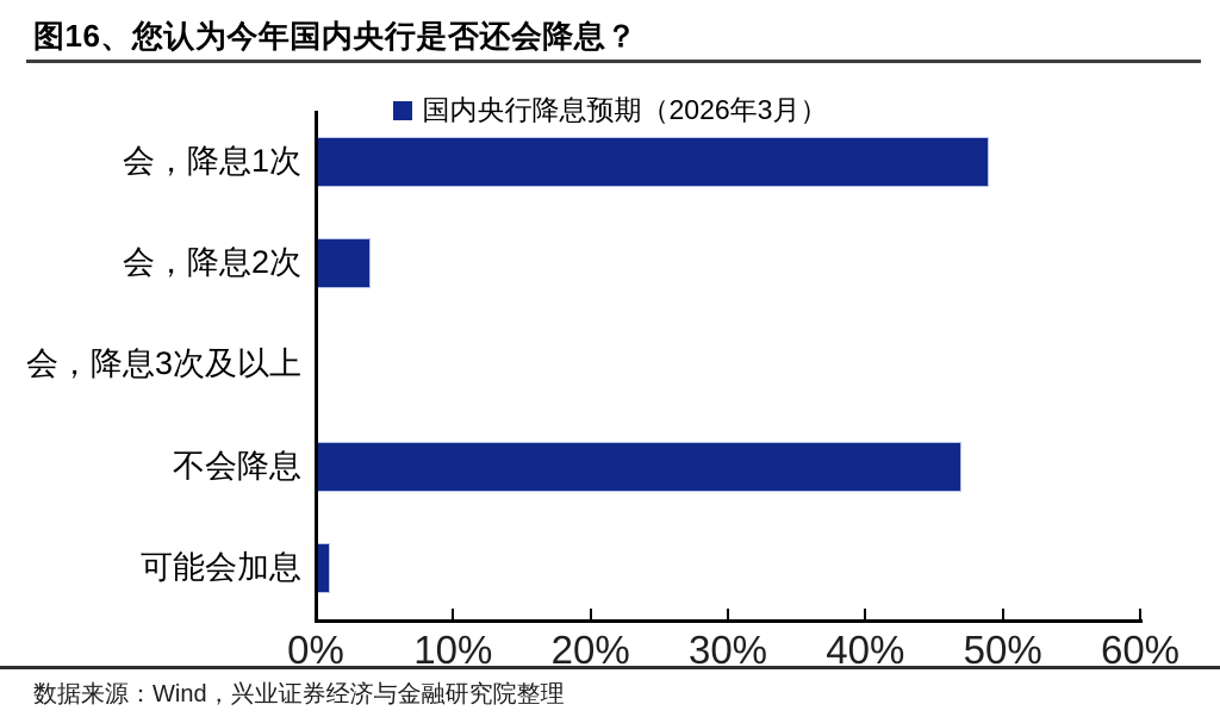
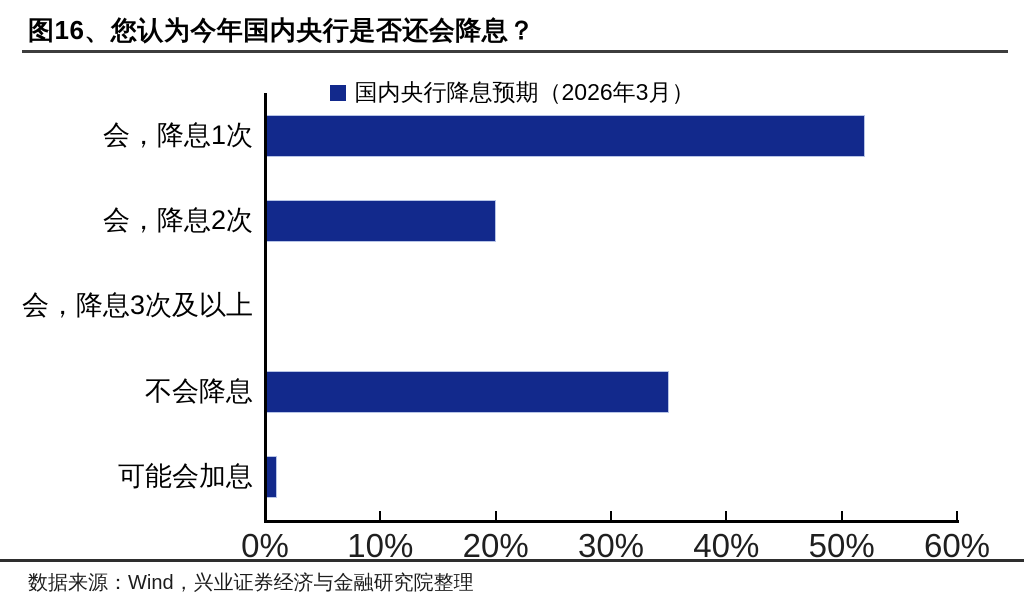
会，降息1次: 49% -> 52%
会，降息2次: 4% -> 20%
不会降息: 47% -> 35%
